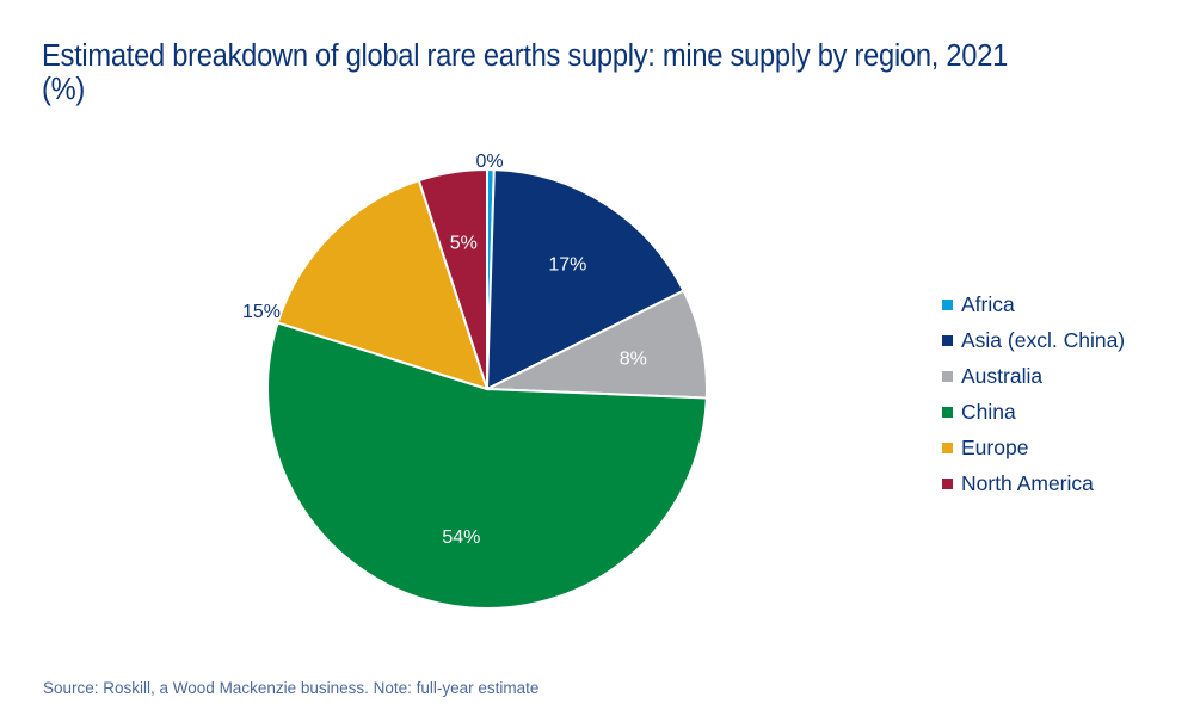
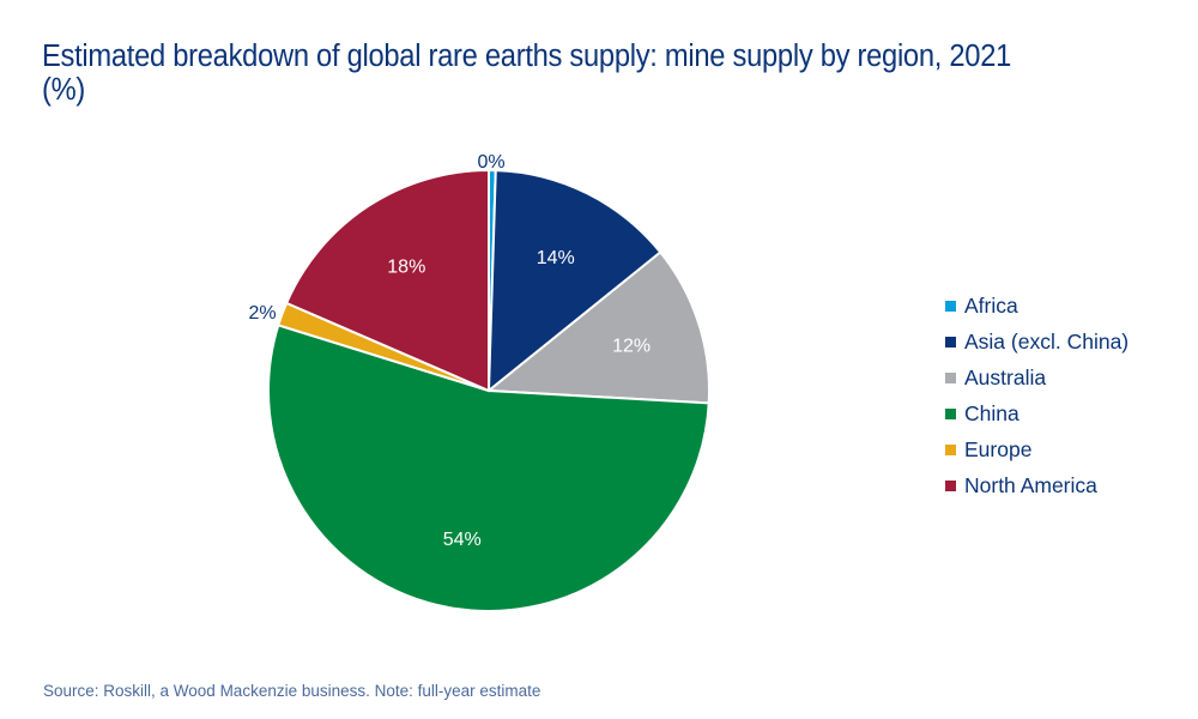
Asia (excl. China): 17% -> 14%
Australia: 8% -> 12%
Europe: 15% -> 2%
North America: 5% -> 18%
